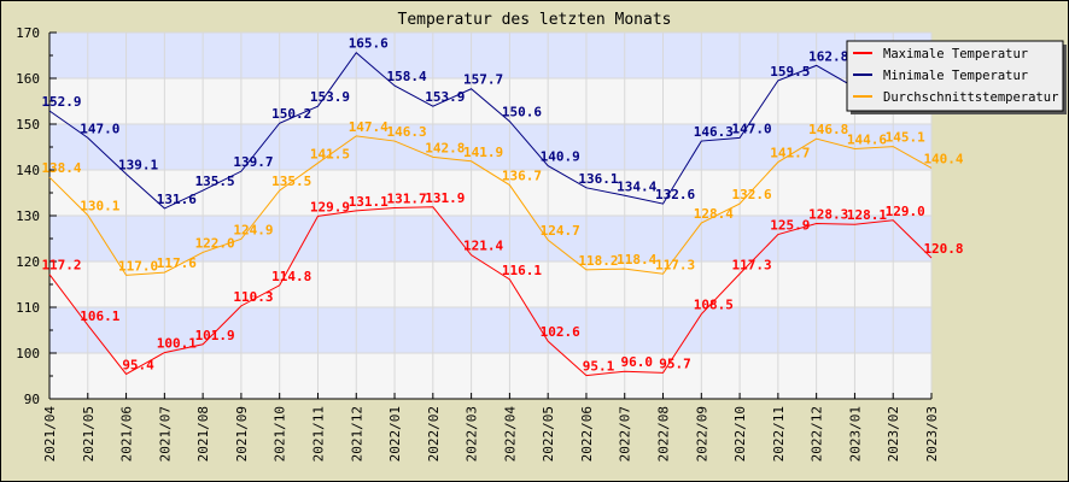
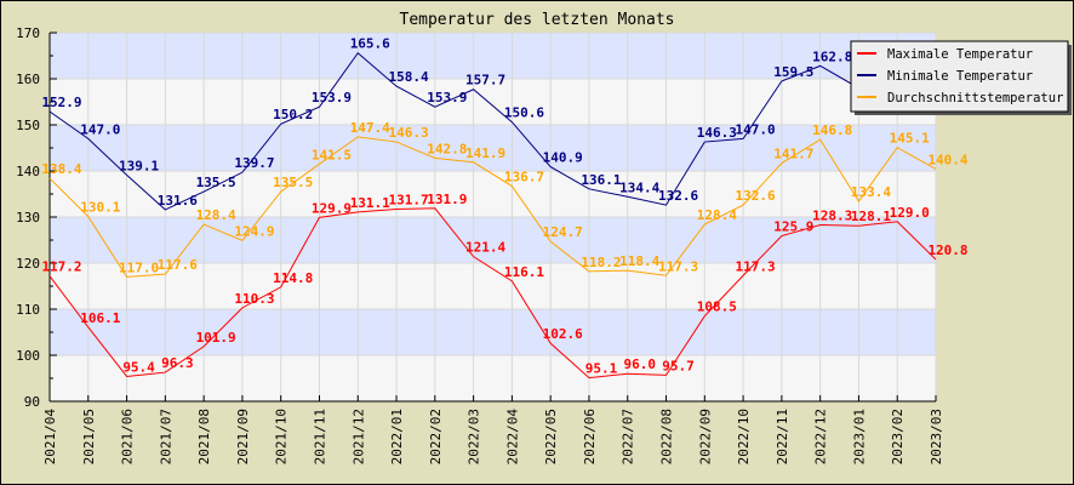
Maximale Temperatur/2021/07: 100.1 -> 96.3
Durchschnittstemperatur/2021/08: 122.0 -> 128.4
Durchschnittstemperatur/2023/01: 144.6 -> 133.4
